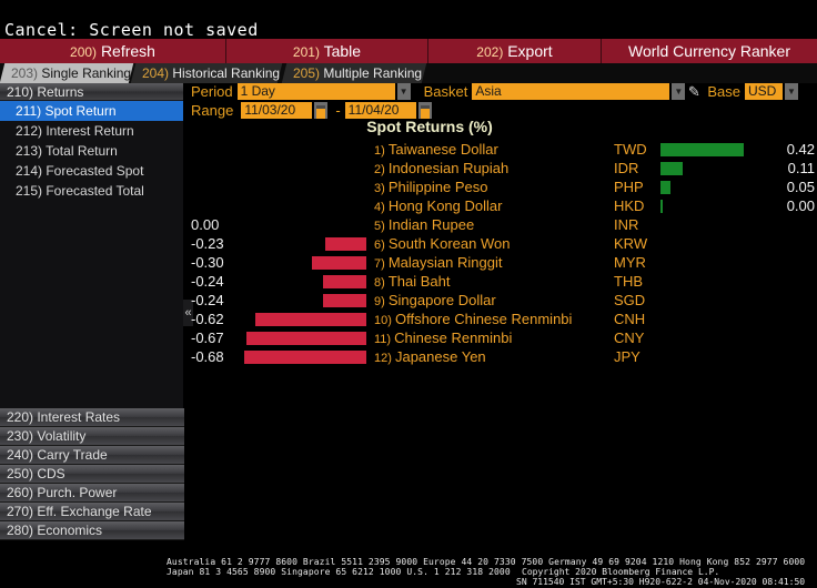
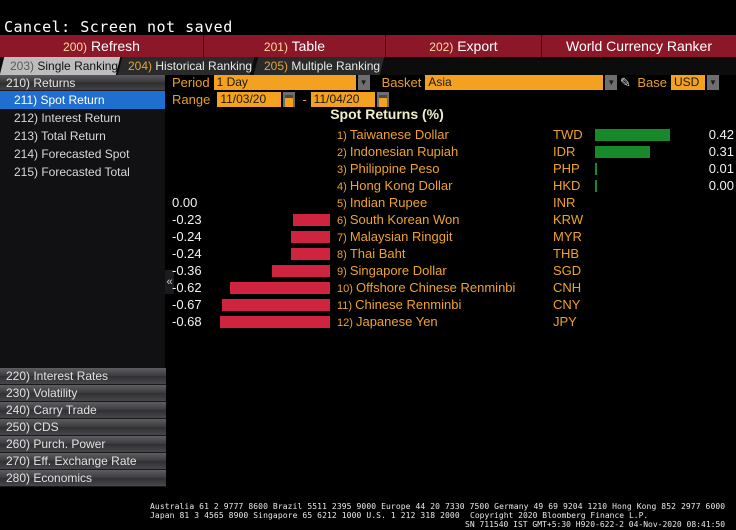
Indonesian Rupiah: 0.11 -> 0.31
Philippine Peso: 0.05 -> 0.01
Malaysian Ringgit: -0.30 -> -0.24
Singapore Dollar: -0.24 -> -0.36
